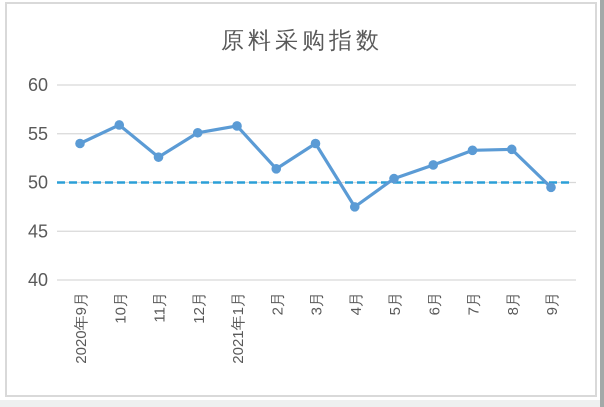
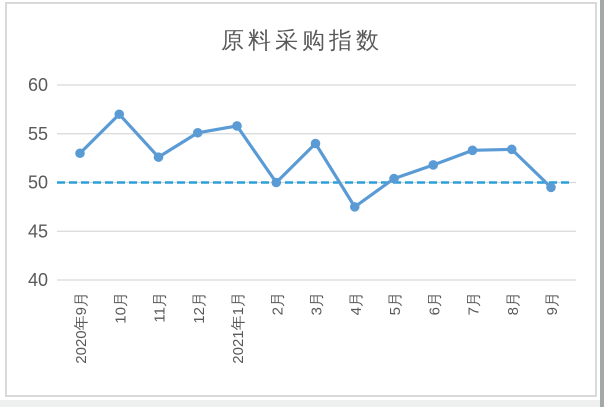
2020年9月: 54 -> 53
10月: 56 -> 57
2月: 51 -> 50
